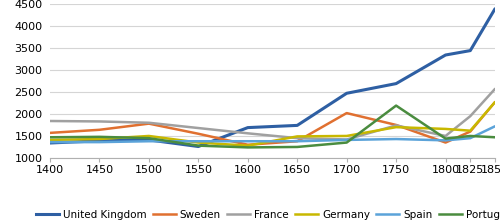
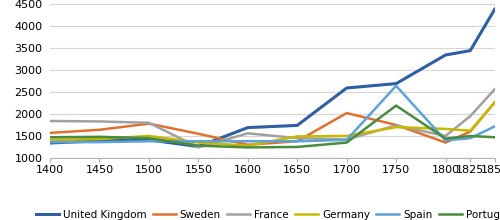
France/1550: 1690 -> 1250
United Kingdom/1700: 2480 -> 2600
Spain/1750: 1440 -> 2650
